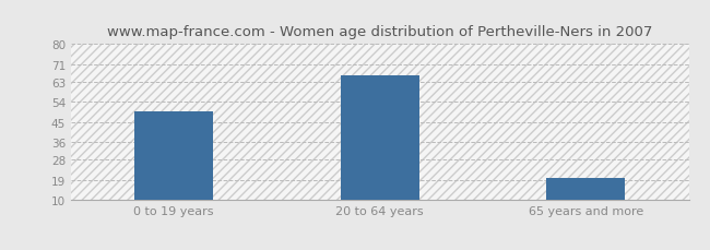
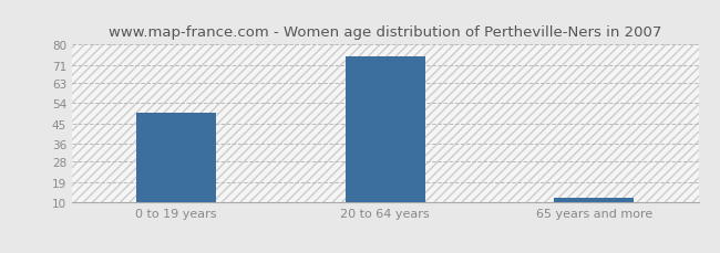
20 to 64 years: 66 -> 75
65 years and more: 20 -> 12
